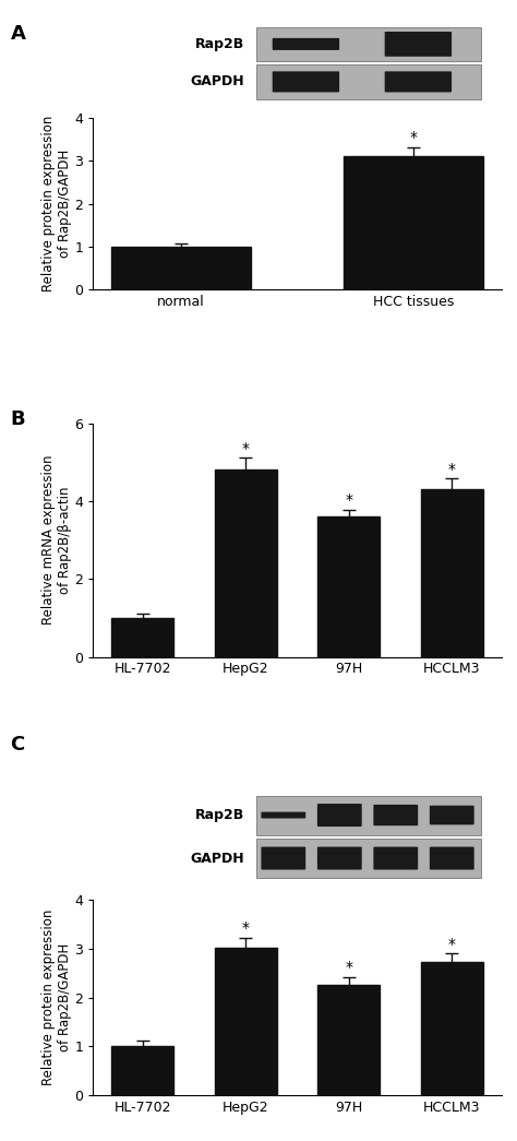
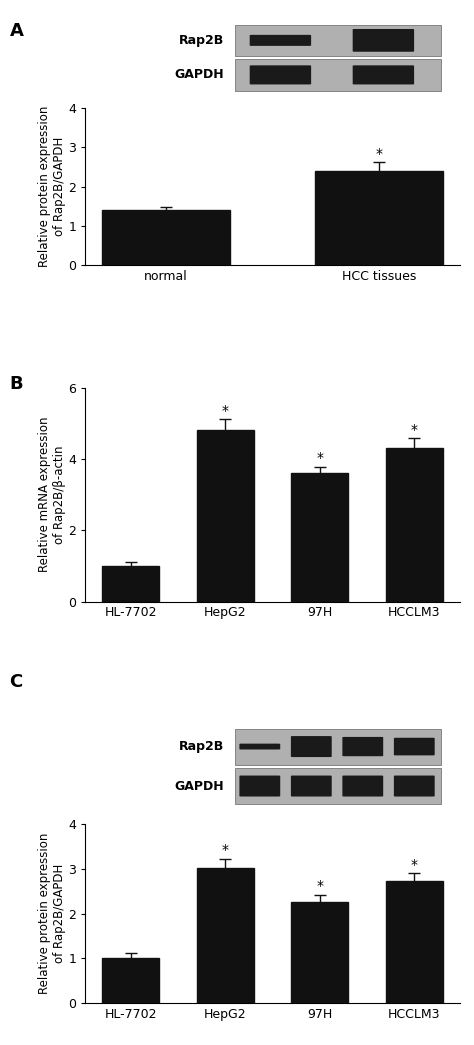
normal: 1.0 -> 1.4
HCC tissues: 3.1 -> 2.4
